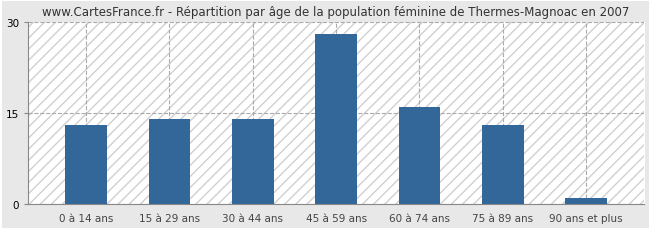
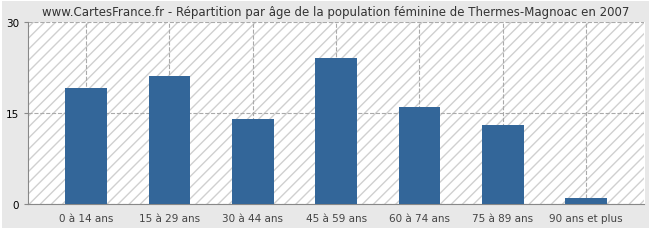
0 à 14 ans: 13 -> 19
15 à 29 ans: 14 -> 21
45 à 59 ans: 28 -> 24
